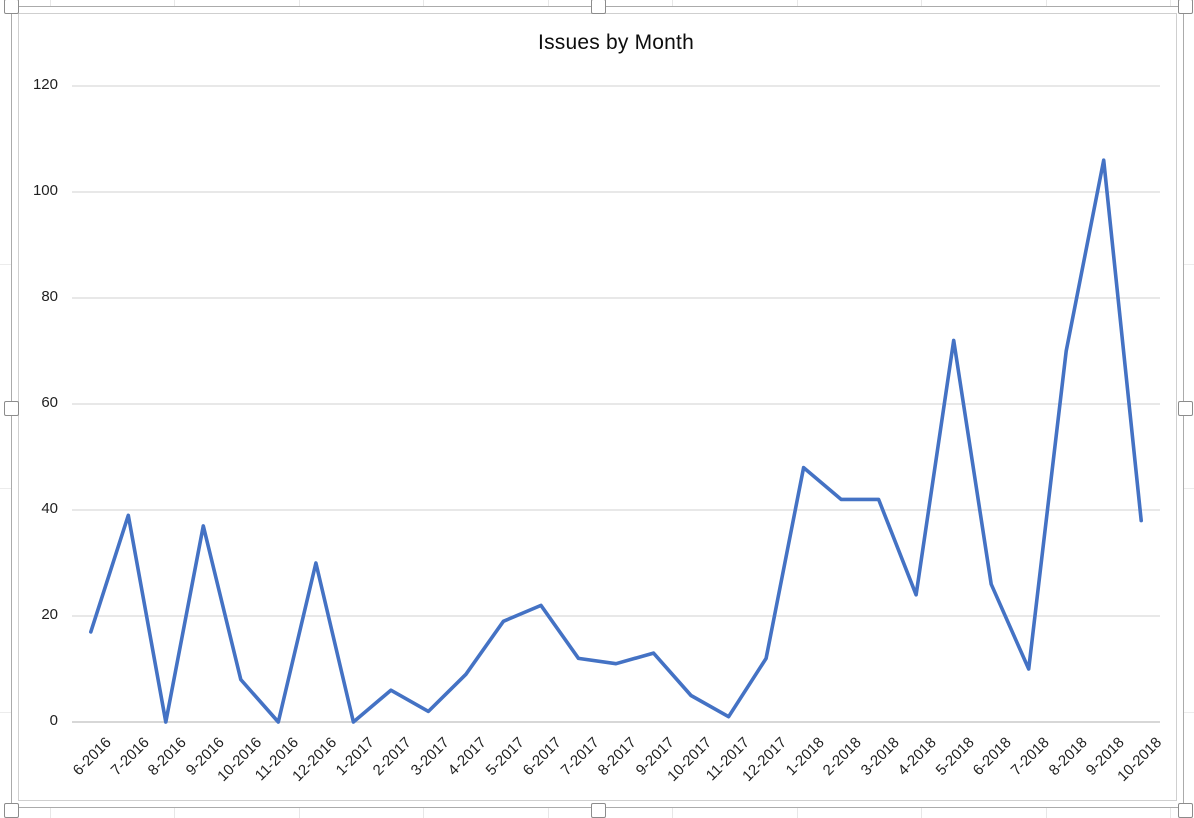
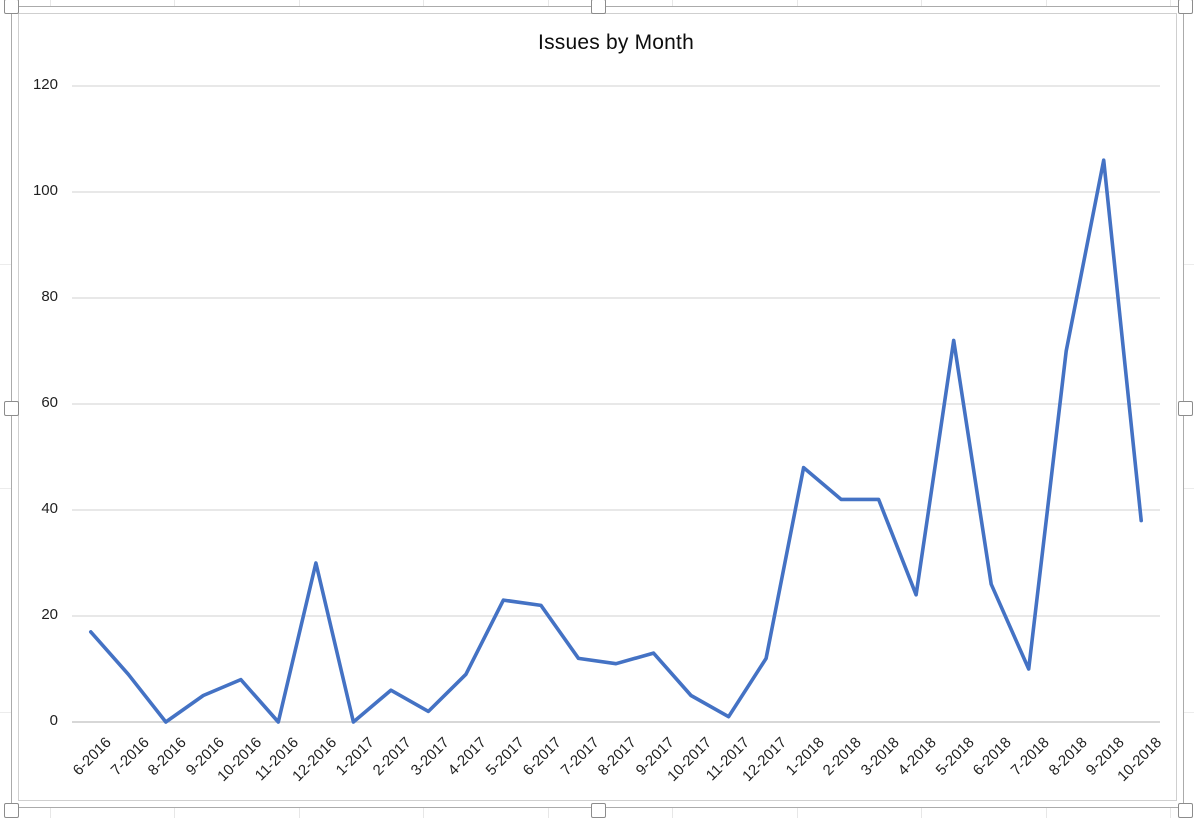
7-2016: 39 -> 9
9-2016: 37 -> 5
5-2017: 19 -> 23
